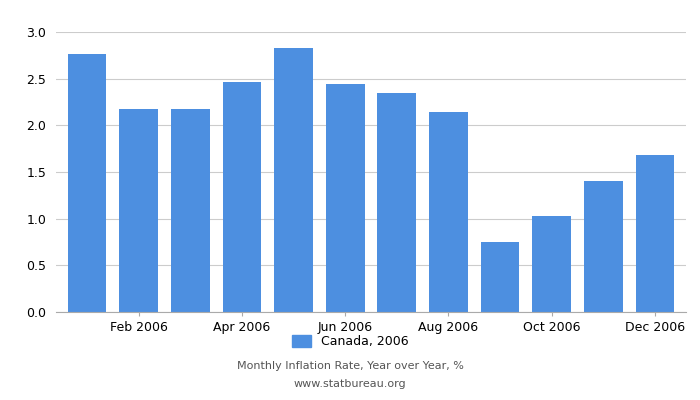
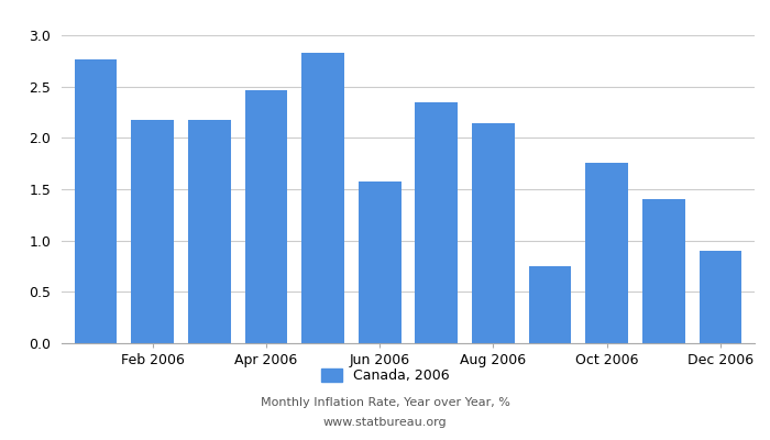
Jun 2006: 2.44 -> 1.58
Oct 2006: 1.03 -> 1.76
Dec 2006: 1.68 -> 0.90
